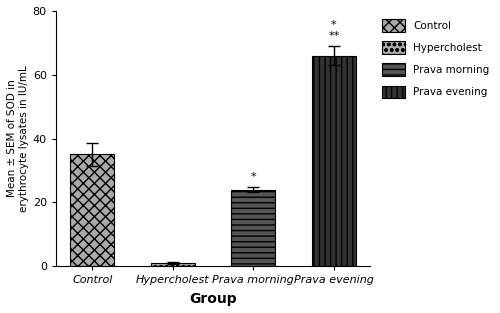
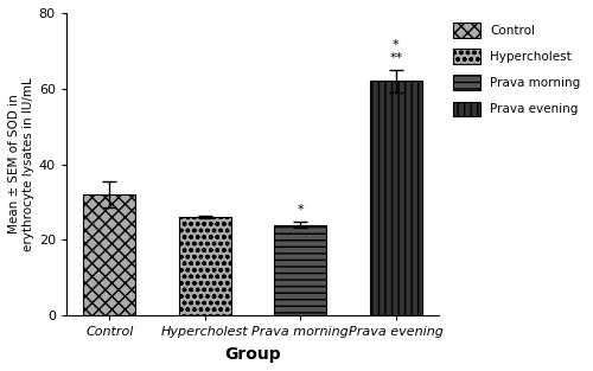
Control: 35 -> 32
Hypercholest: 1 -> 26
Prava evening: 66 -> 62
